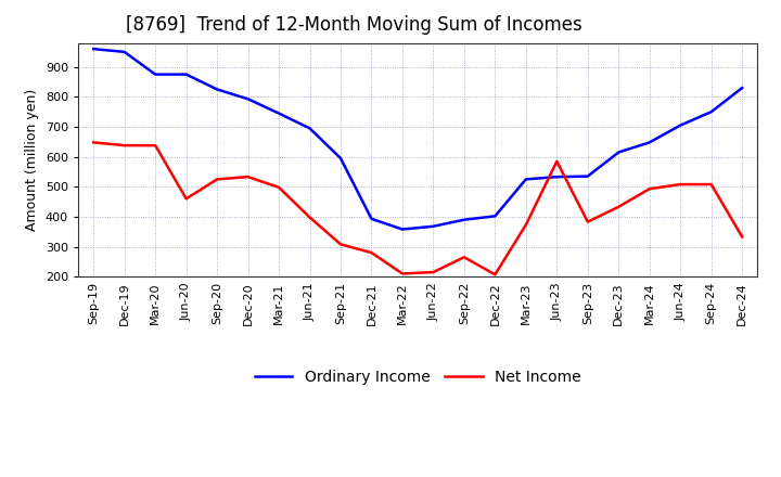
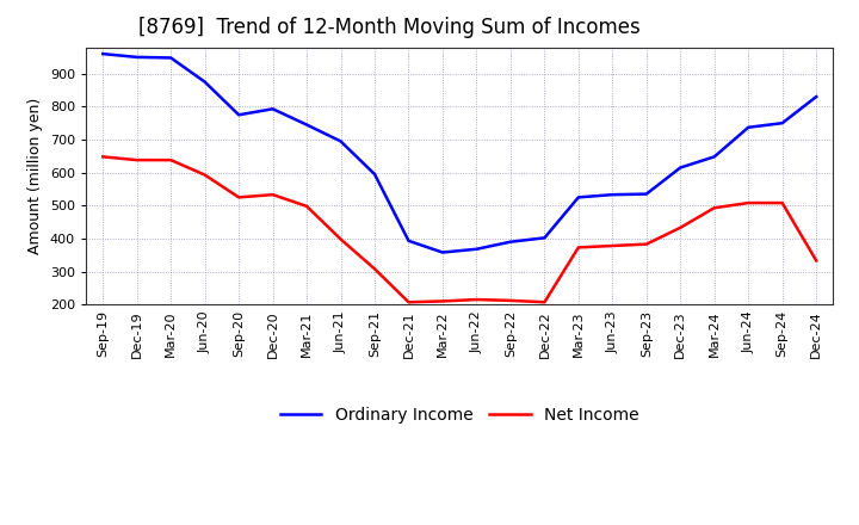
Ordinary Income/Mar-20: 875 -> 948
Net Income/Jun-20: 460 -> 593
Ordinary Income/Sep-20: 825 -> 775
Net Income/Dec-21: 280 -> 207
Net Income/Sep-22: 265 -> 212
Net Income/Jun-23: 585 -> 378
Ordinary Income/Jun-24: 705 -> 737
